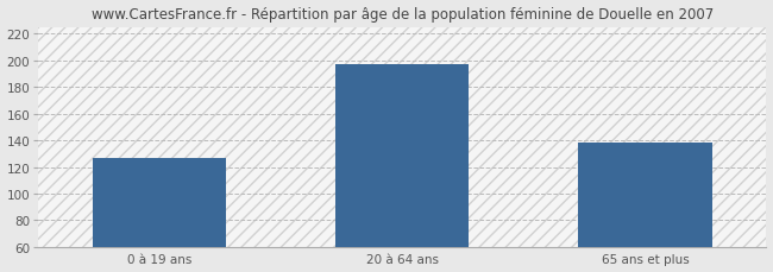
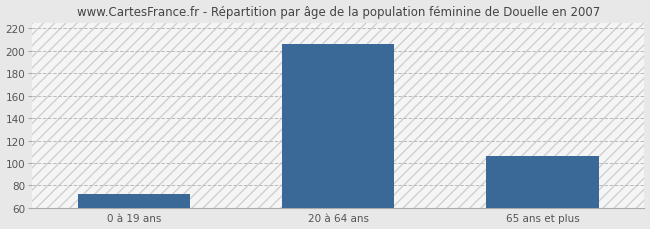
0 à 19 ans: 127 -> 72
20 à 64 ans: 197 -> 206
65 ans et plus: 138 -> 106
